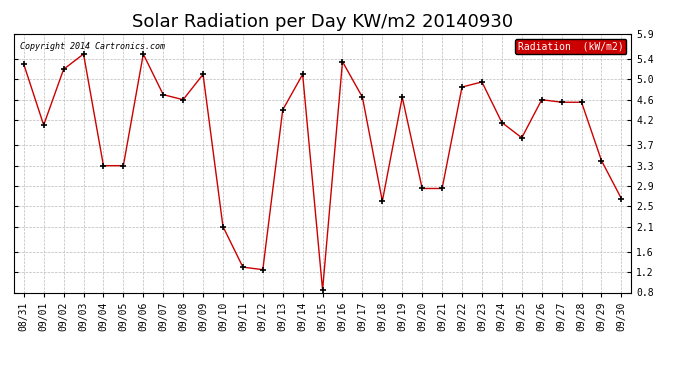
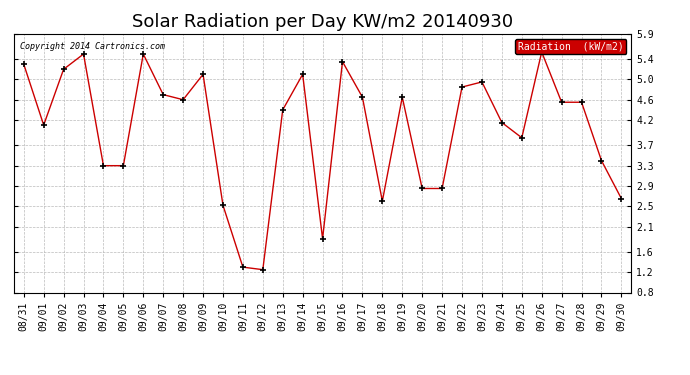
09/10: 2.10 -> 2.52
09/15: 0.85 -> 1.86
09/26: 4.60 -> 5.54
